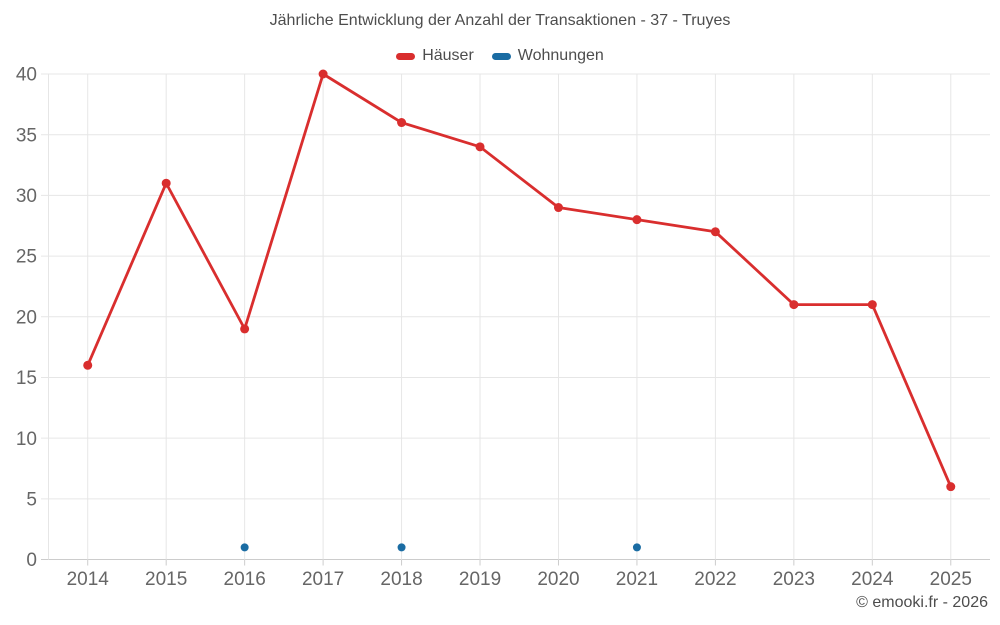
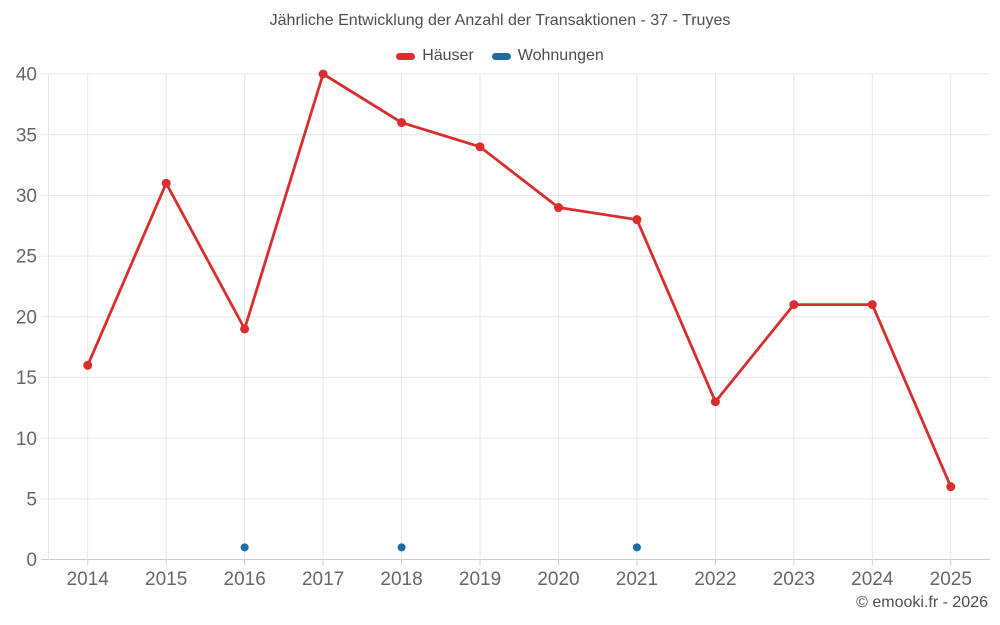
Häuser/2022: 27 -> 13
